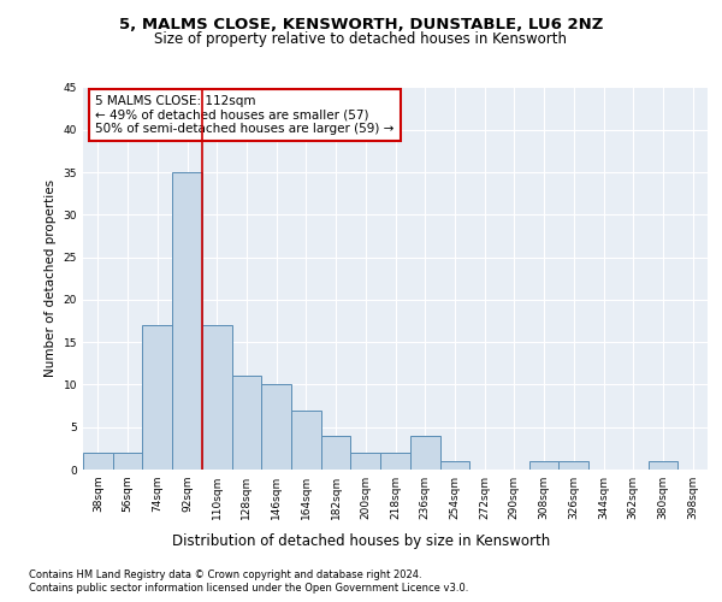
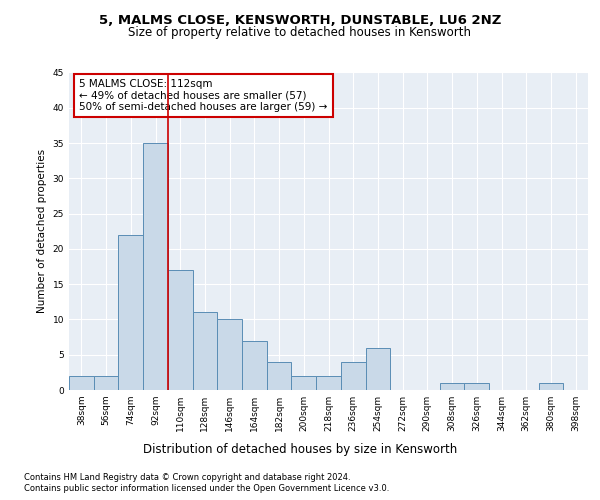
74sqm: 17 -> 22
254sqm: 1 -> 6
